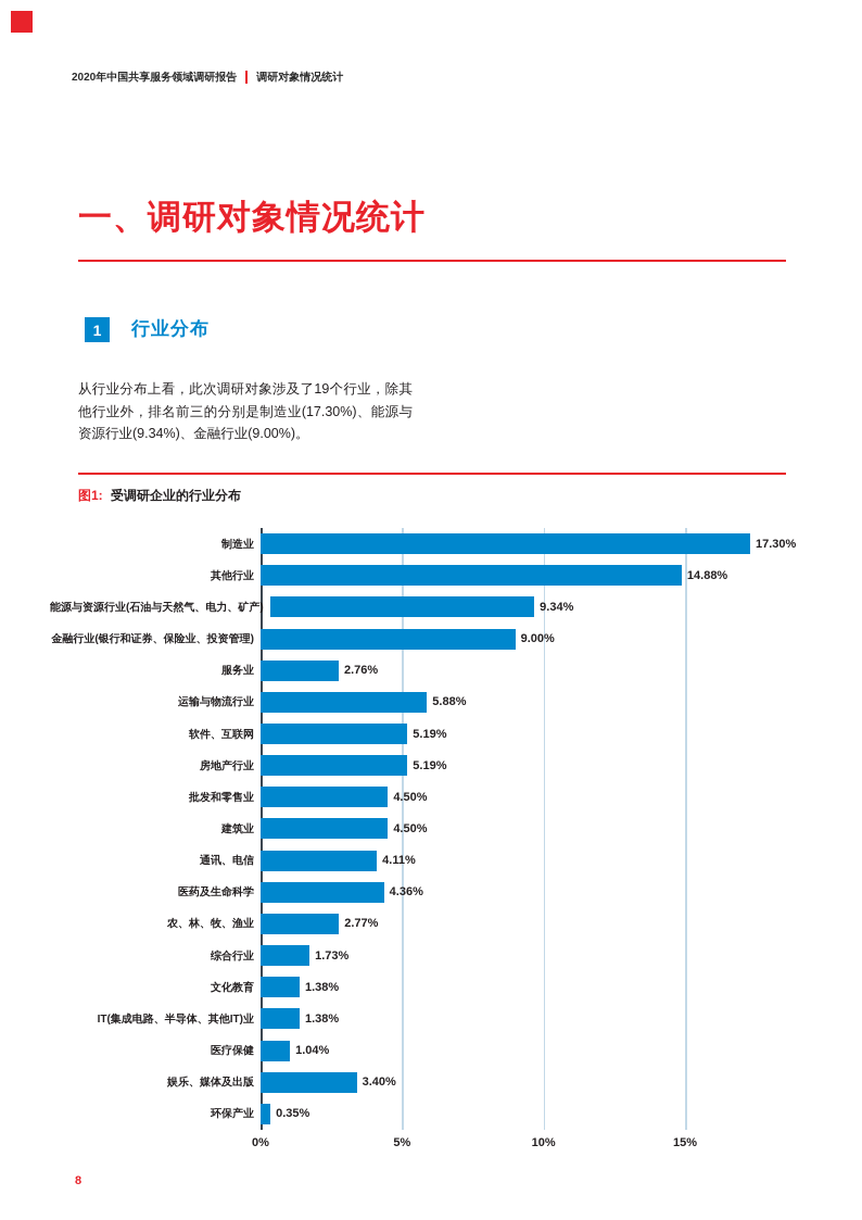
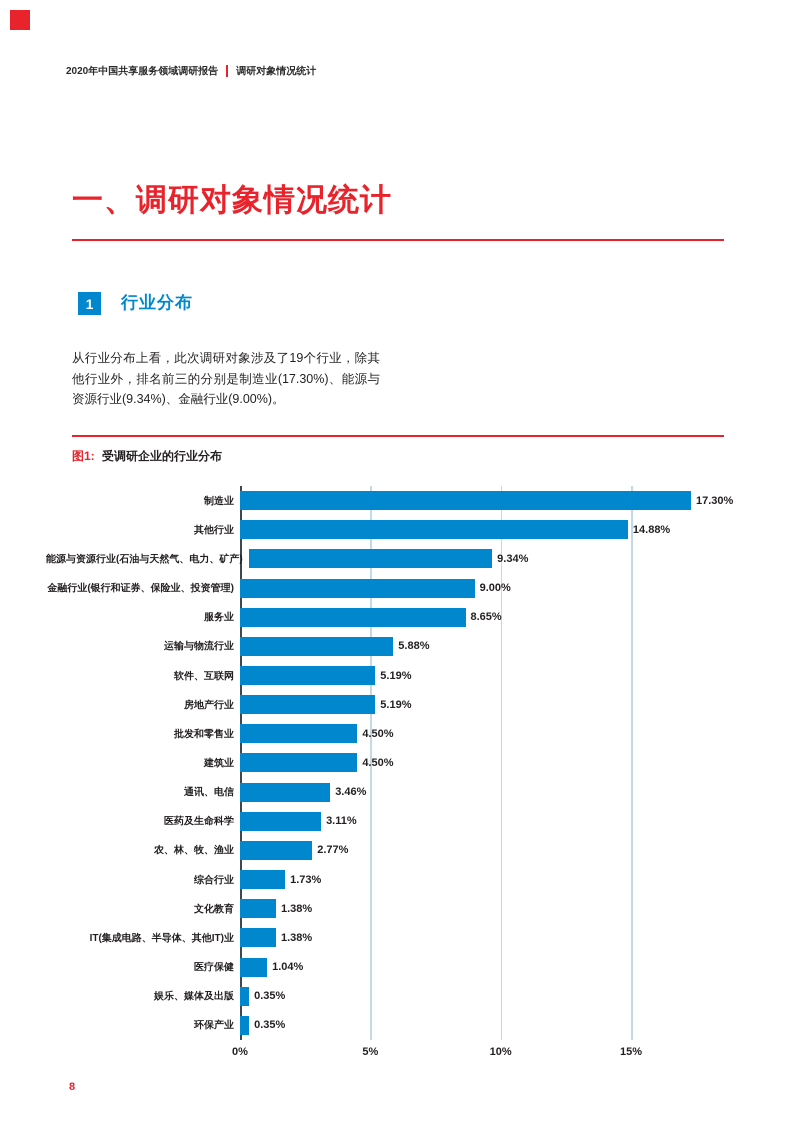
服务业: 2.76% -> 8.65%
通讯、电信: 4.11% -> 3.46%
医药及生命科学: 4.36% -> 3.11%
娱乐、媒体及出版: 3.40% -> 0.35%
